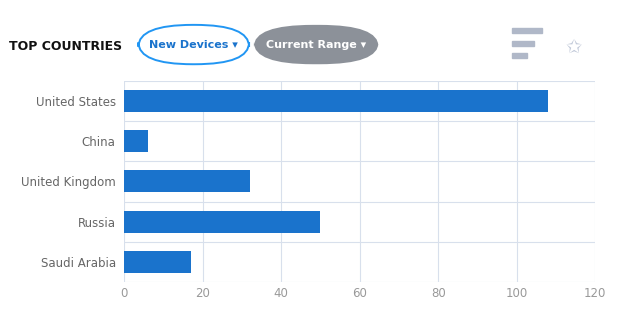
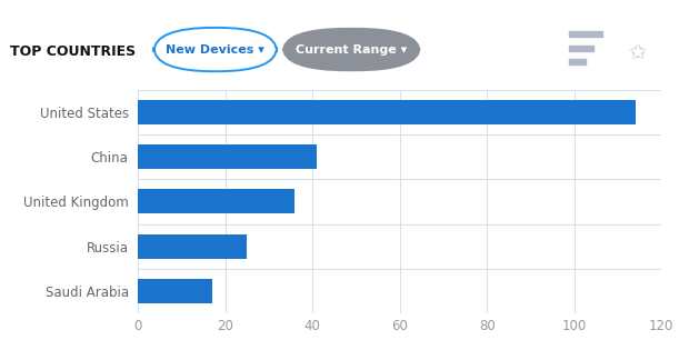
United States: 108 -> 114
China: 6 -> 41
United Kingdom: 32 -> 36
Russia: 50 -> 25
